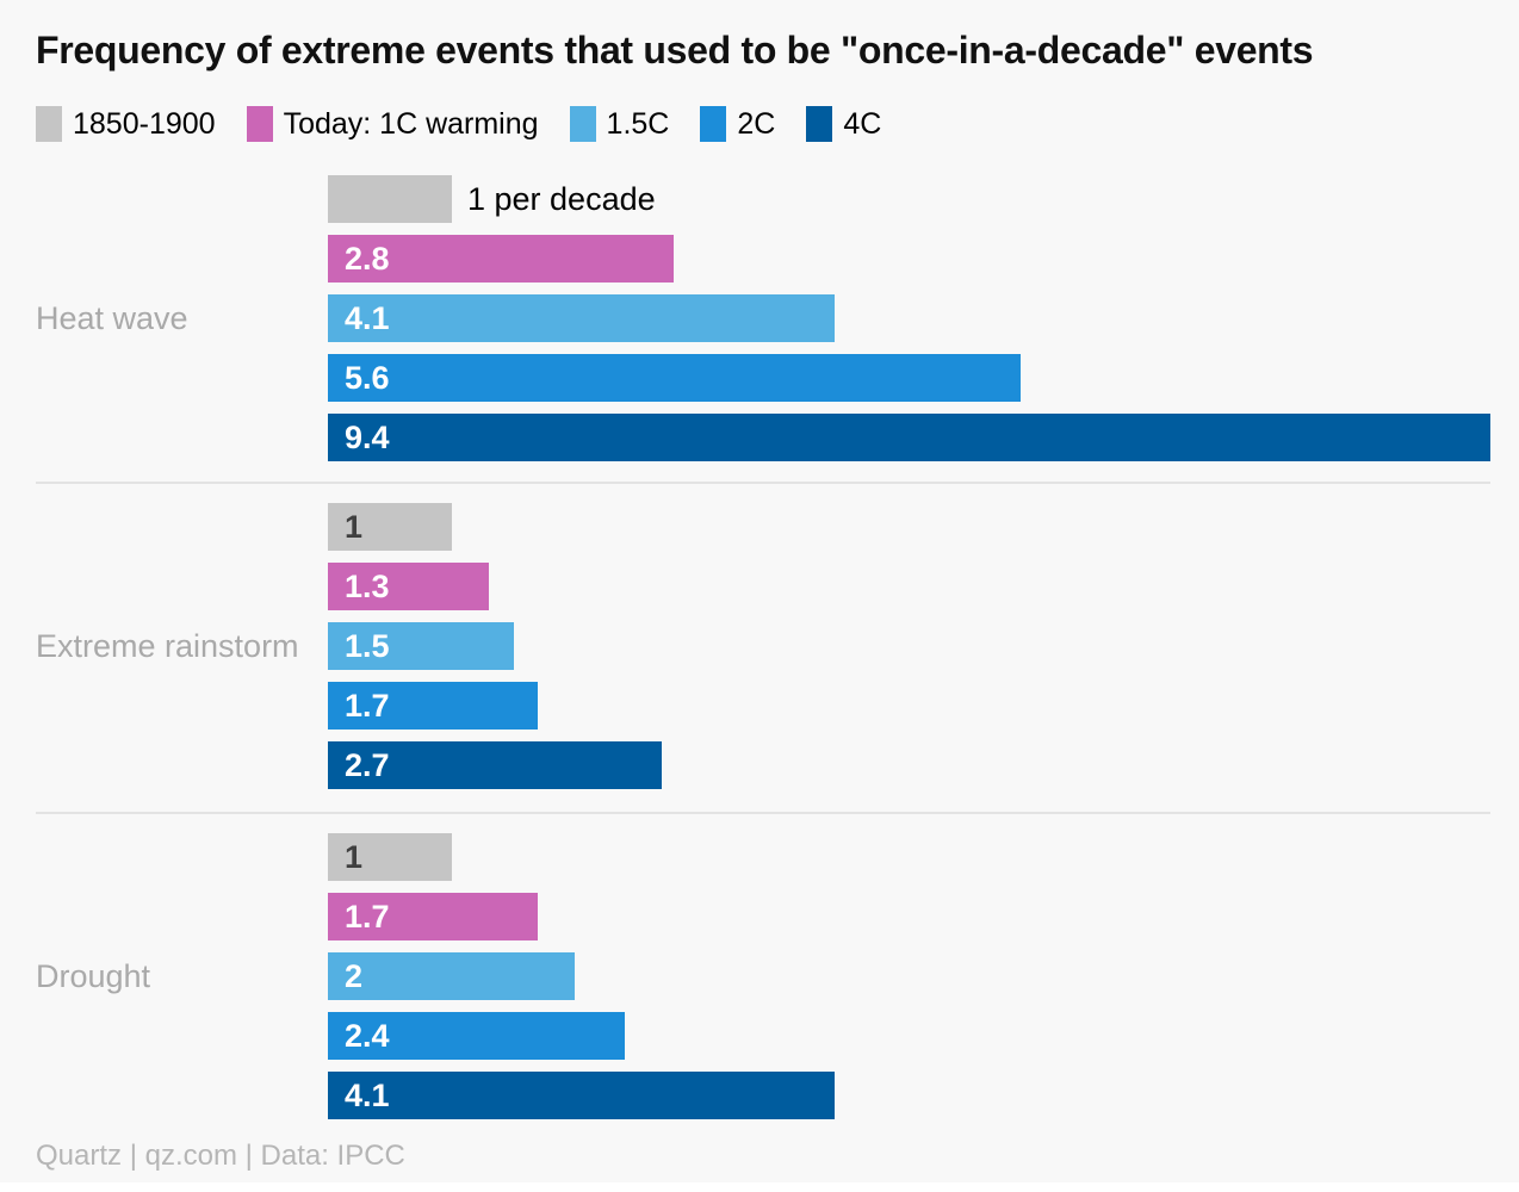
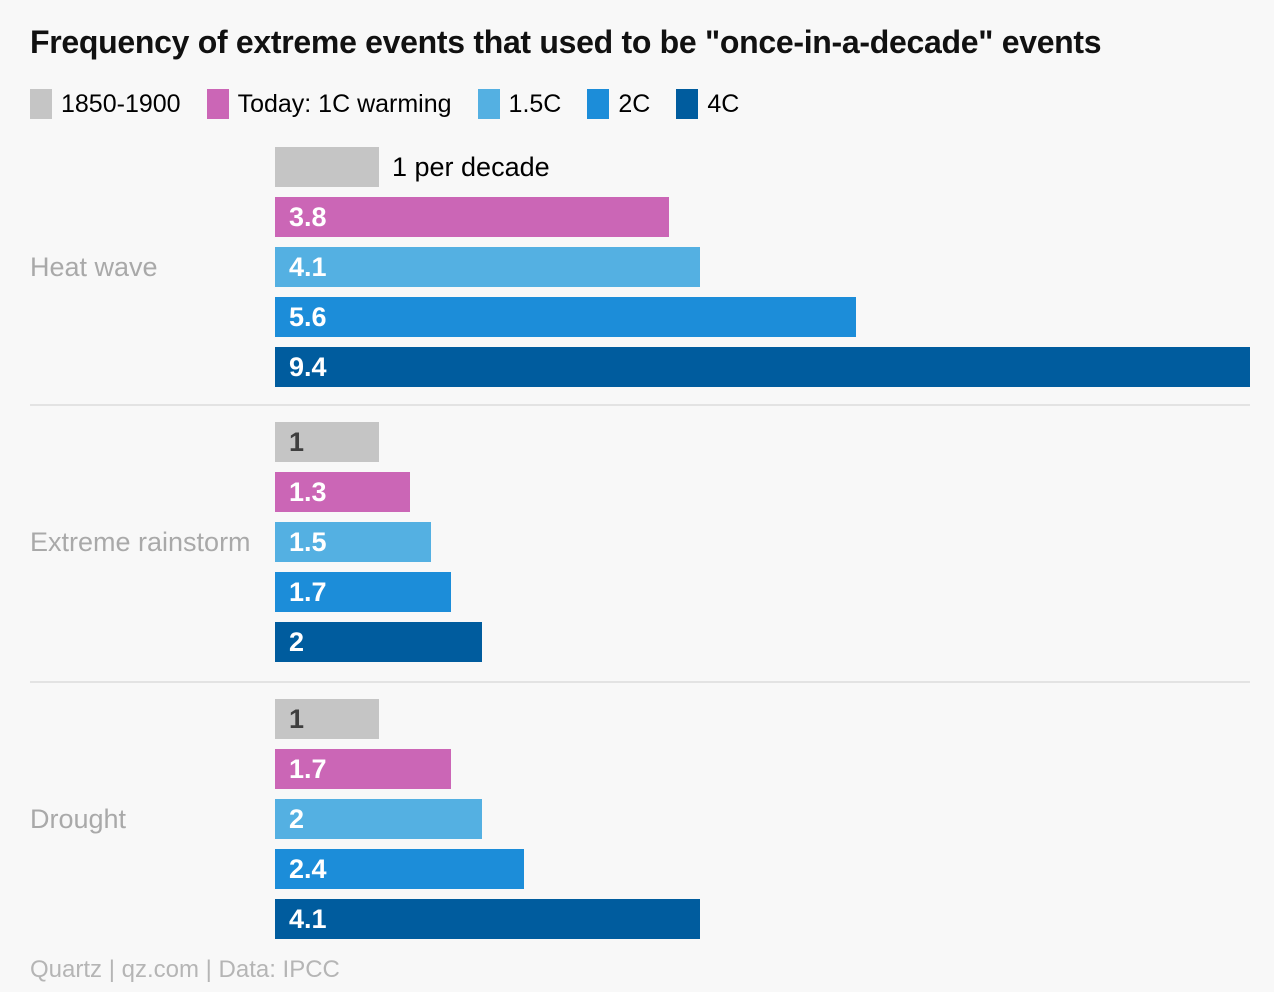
Today: 1C warming/Heat wave: 2.8 -> 3.8
4C/Extreme rainstorm: 2.7 -> 2
